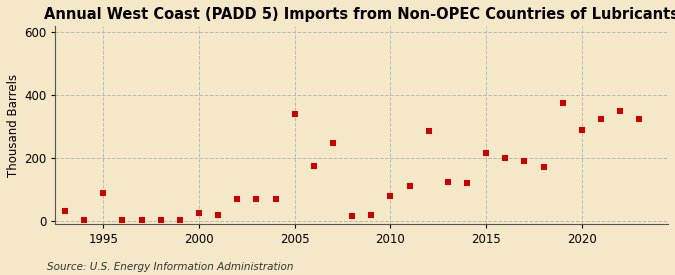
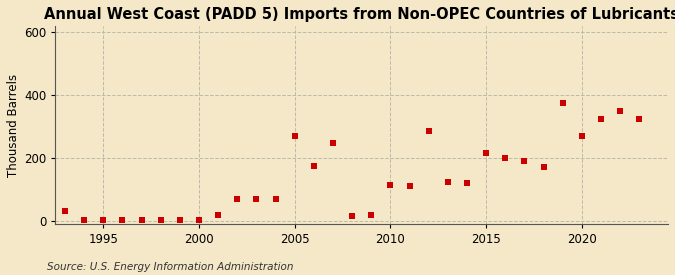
1995: 90 -> 3
2000: 25 -> 3
2005: 340 -> 270
2010: 80 -> 115
2020: 290 -> 270
